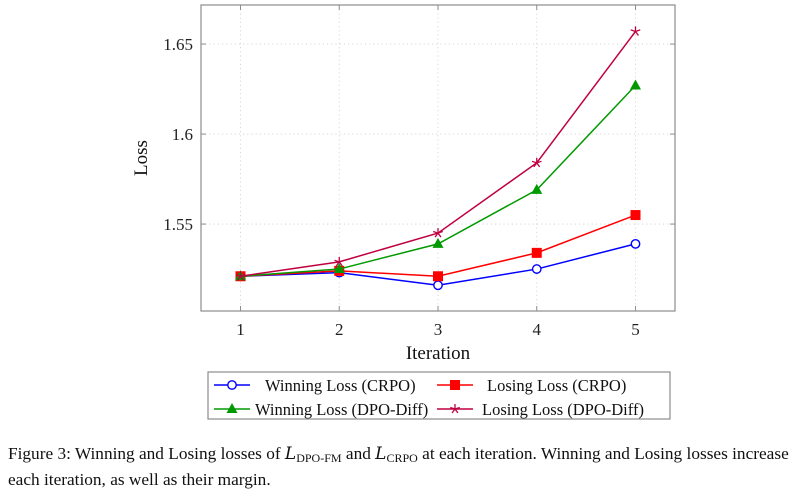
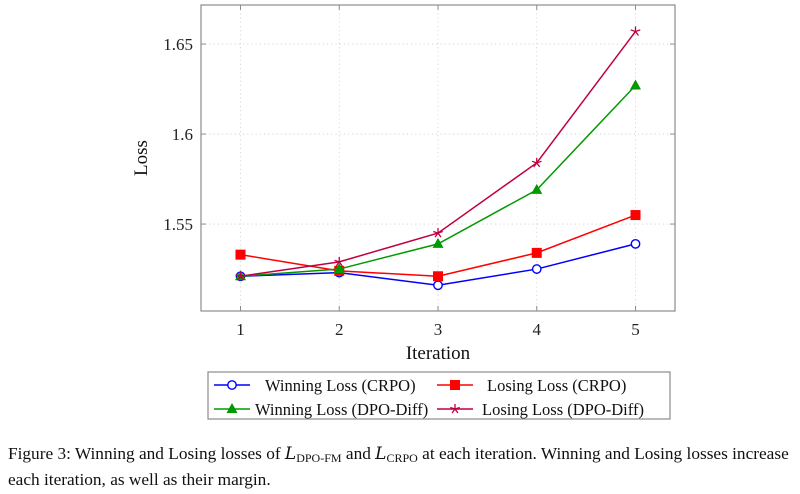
Losing Loss (CRPO)/1: 1.521 -> 1.533
